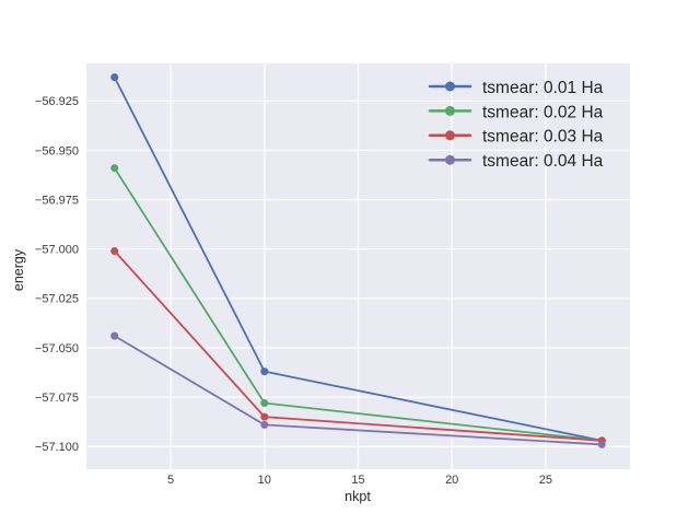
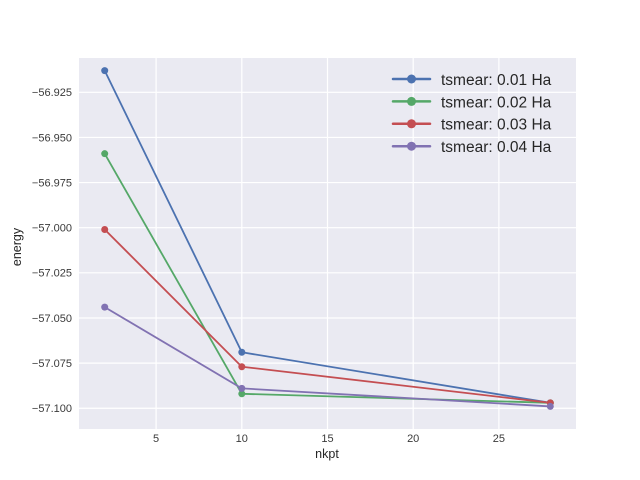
tsmear: 0.01 Ha/10: -57.062 -> -57.069
tsmear: 0.02 Ha/10: -57.078 -> -57.092
tsmear: 0.03 Ha/10: -57.085 -> -57.077
